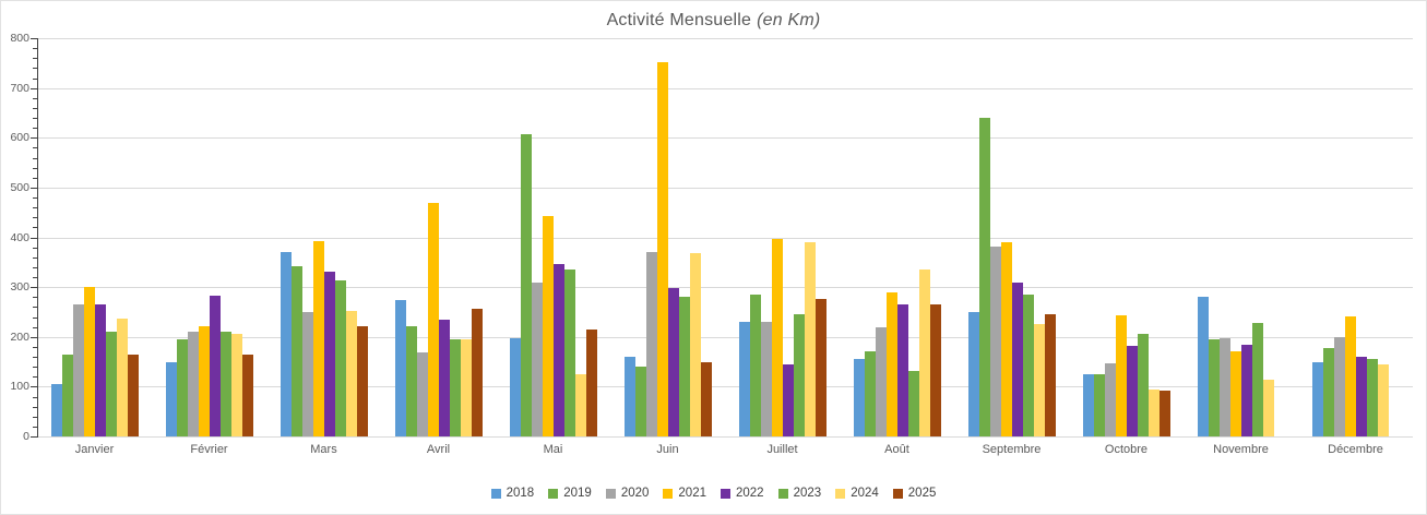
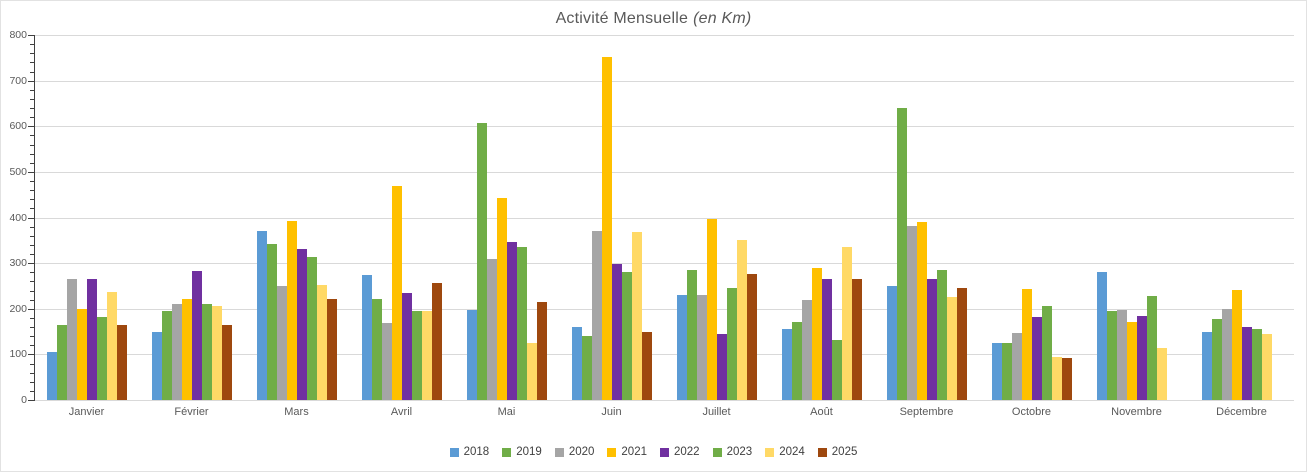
2021/Janvier: 300 -> 200
2023/Janvier: 210 -> 180
2024/Juillet: 390 -> 350
2022/Septembre: 310 -> 270
